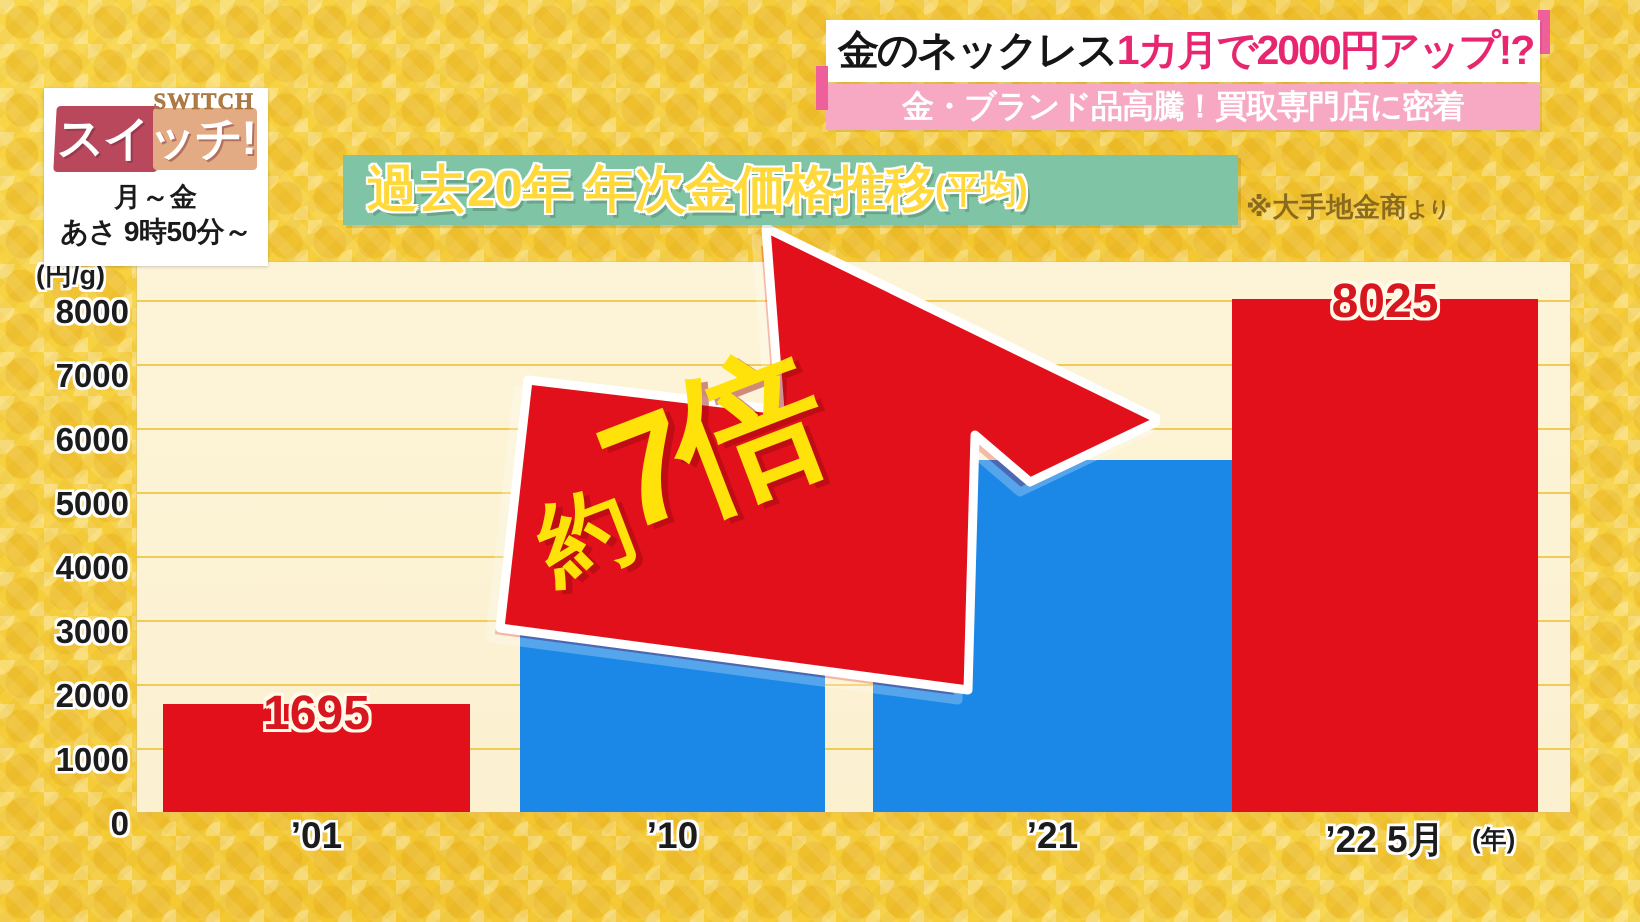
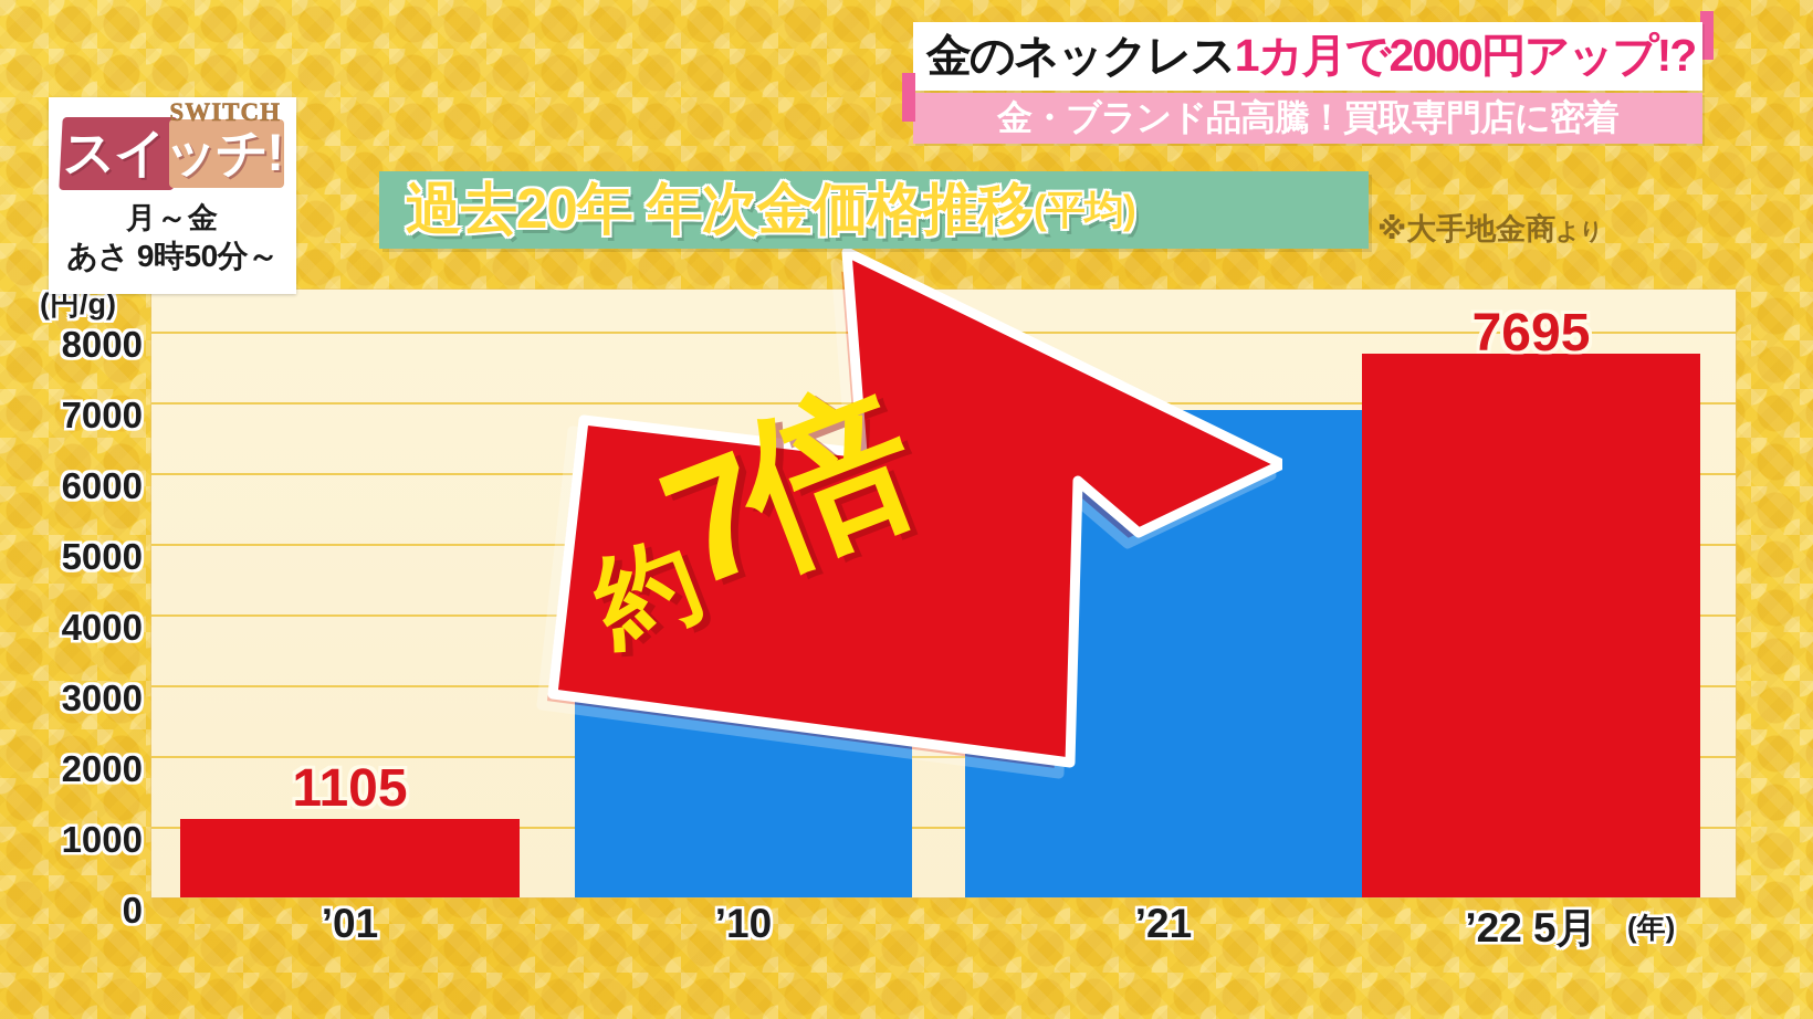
’01: 1695 -> 1105
’21: 5500 -> 6900
’22 5月: 8025 -> 7695
